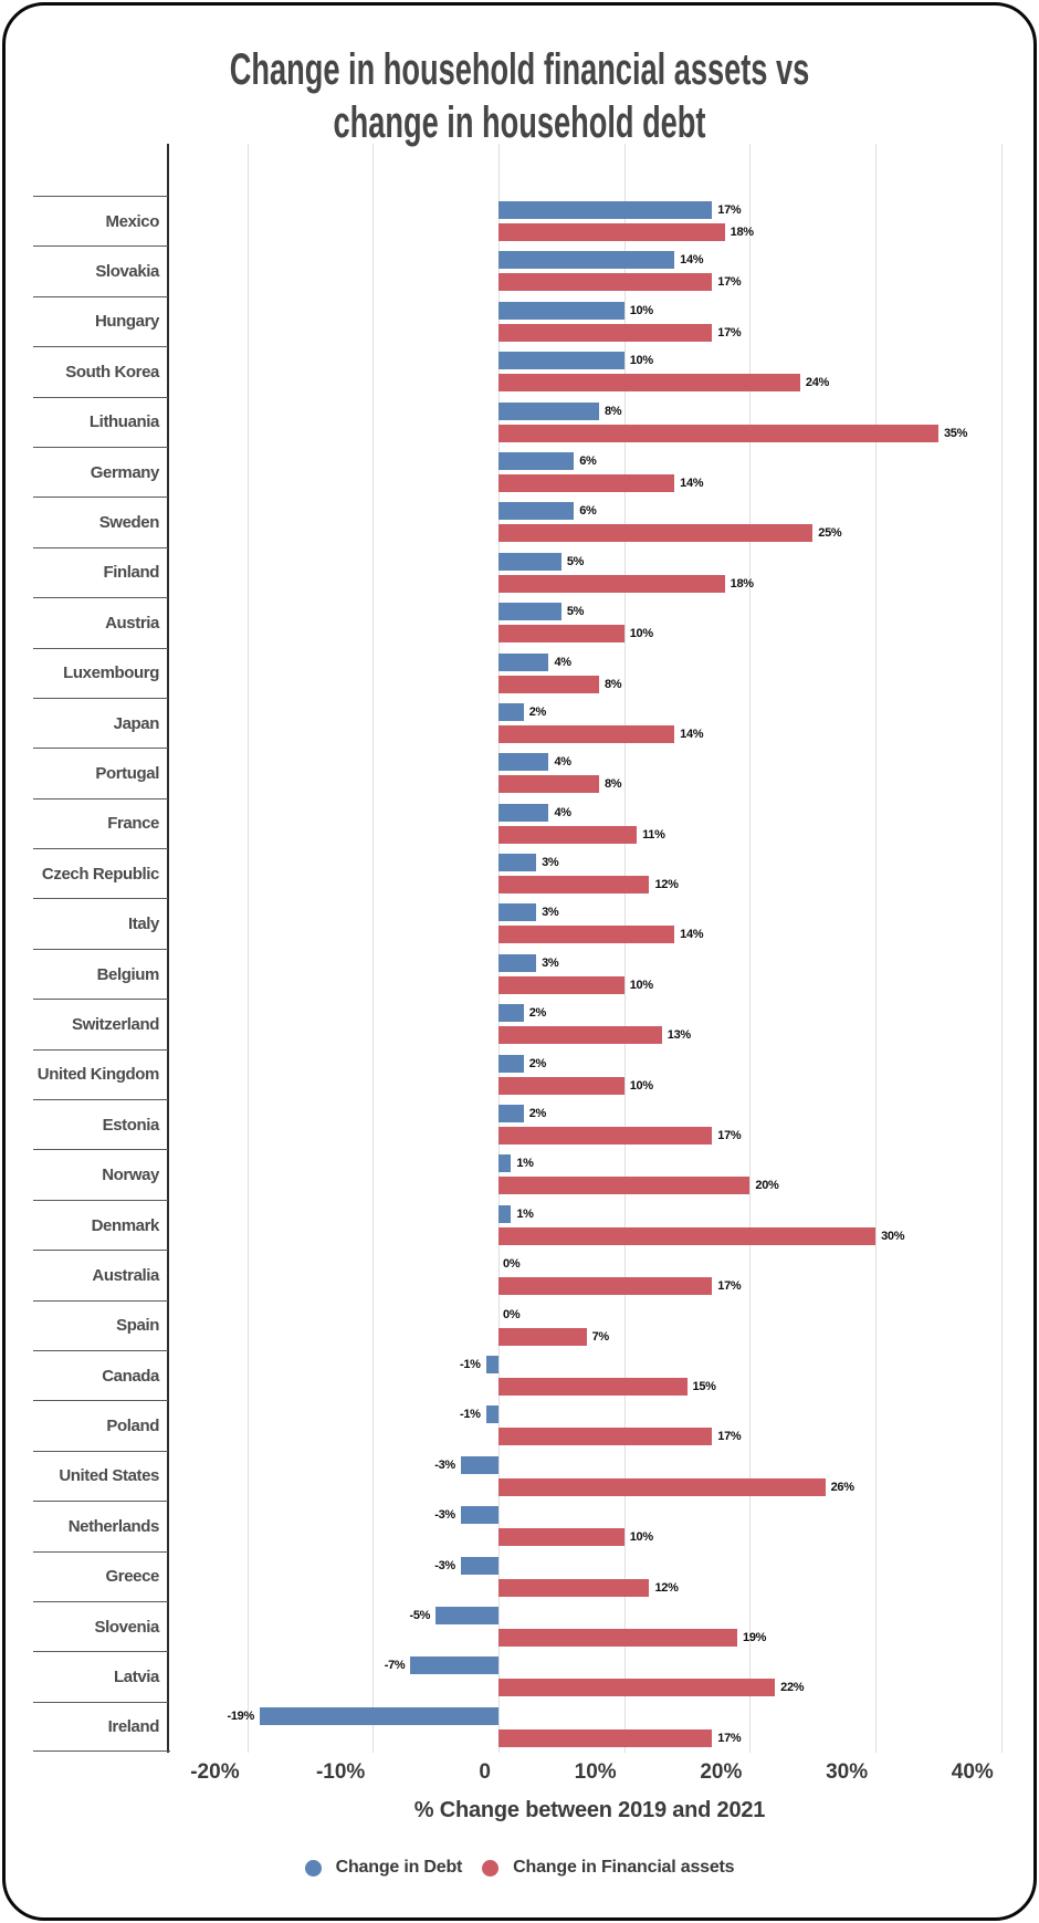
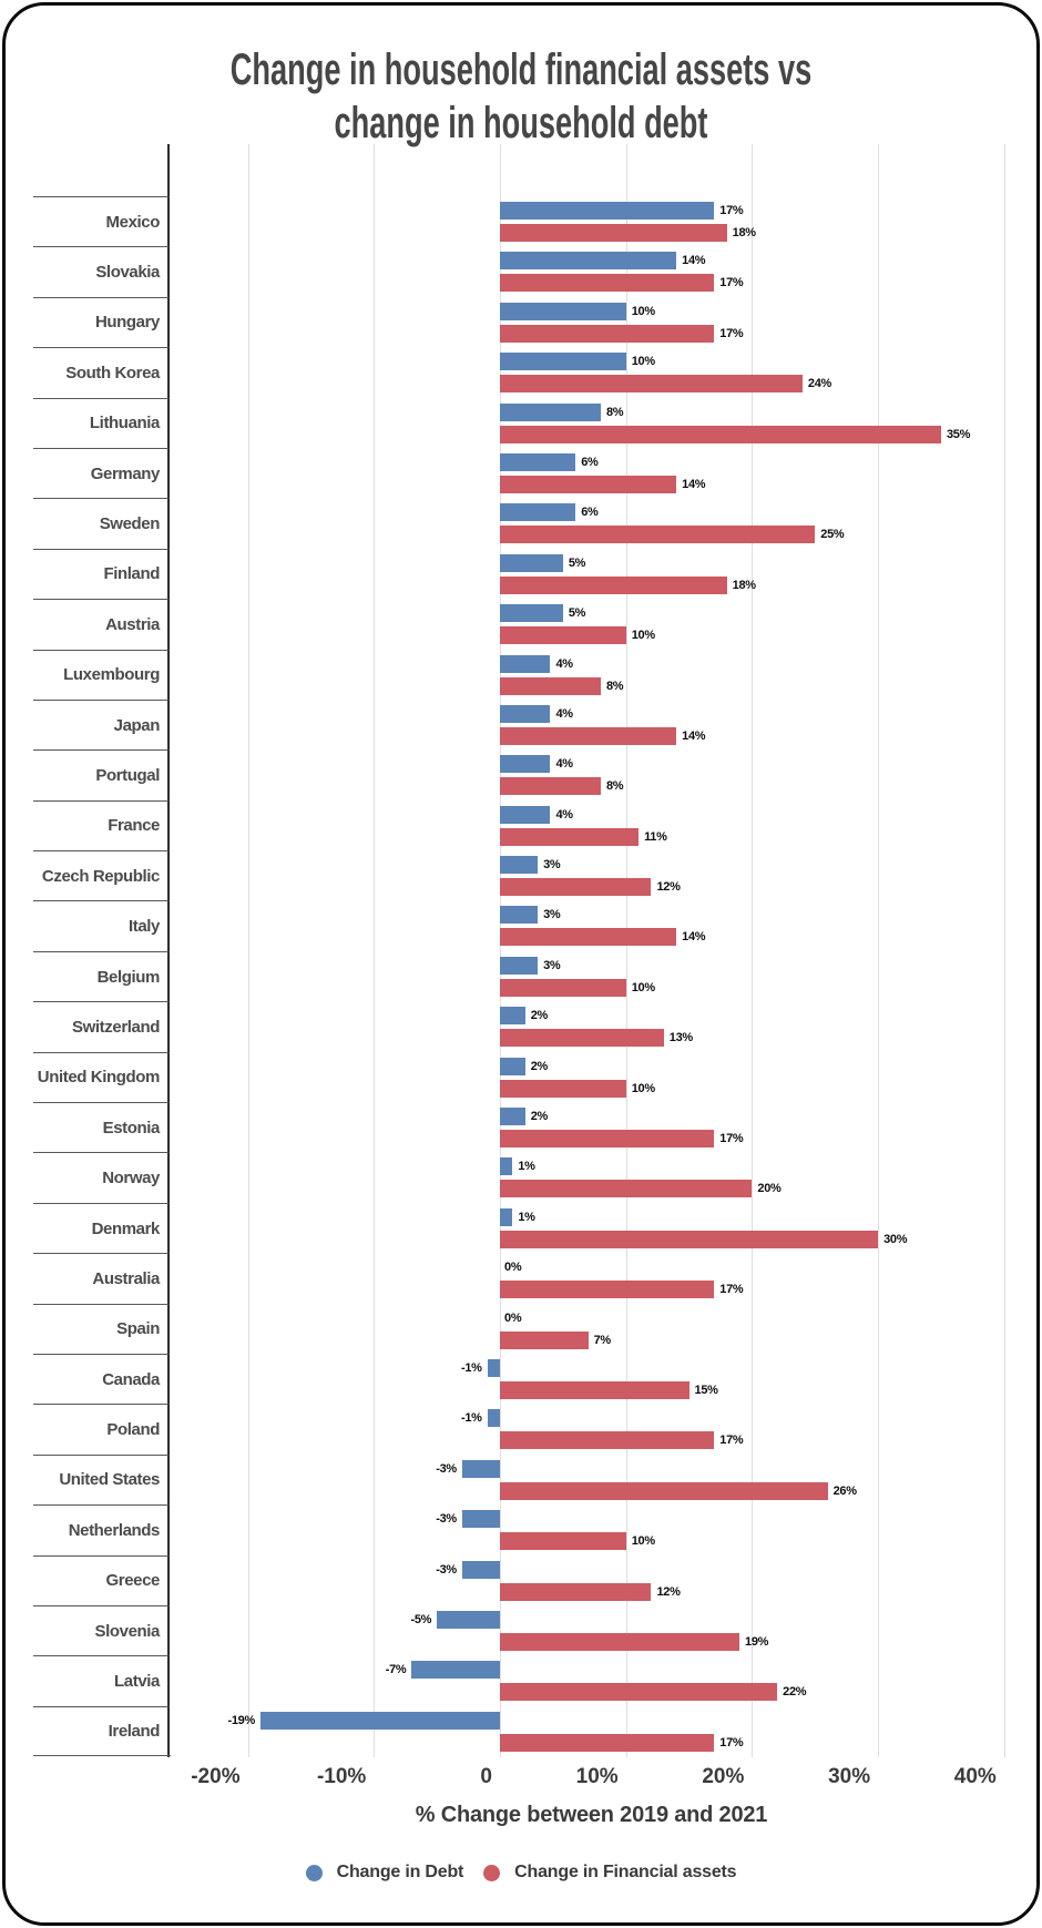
Change in Debt/Japan: 2% -> 4%
